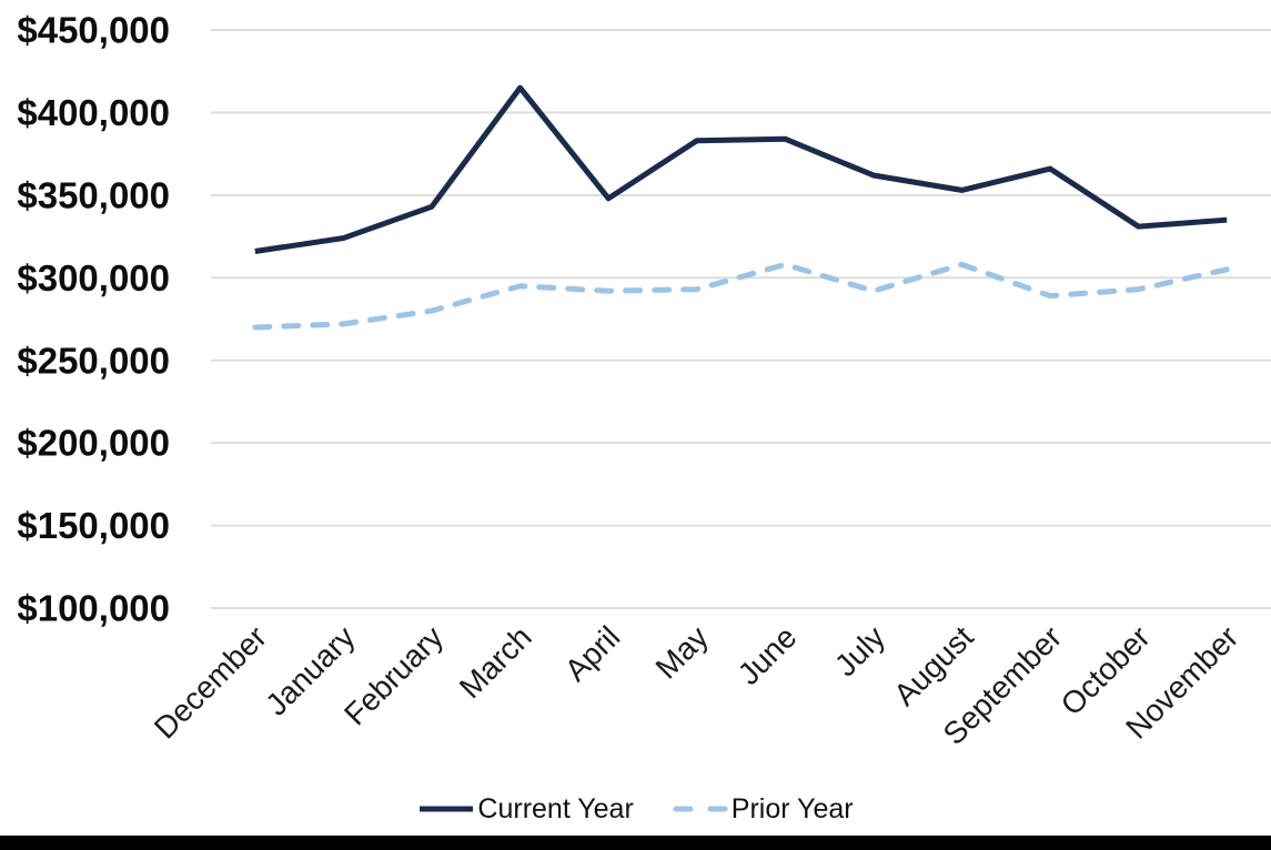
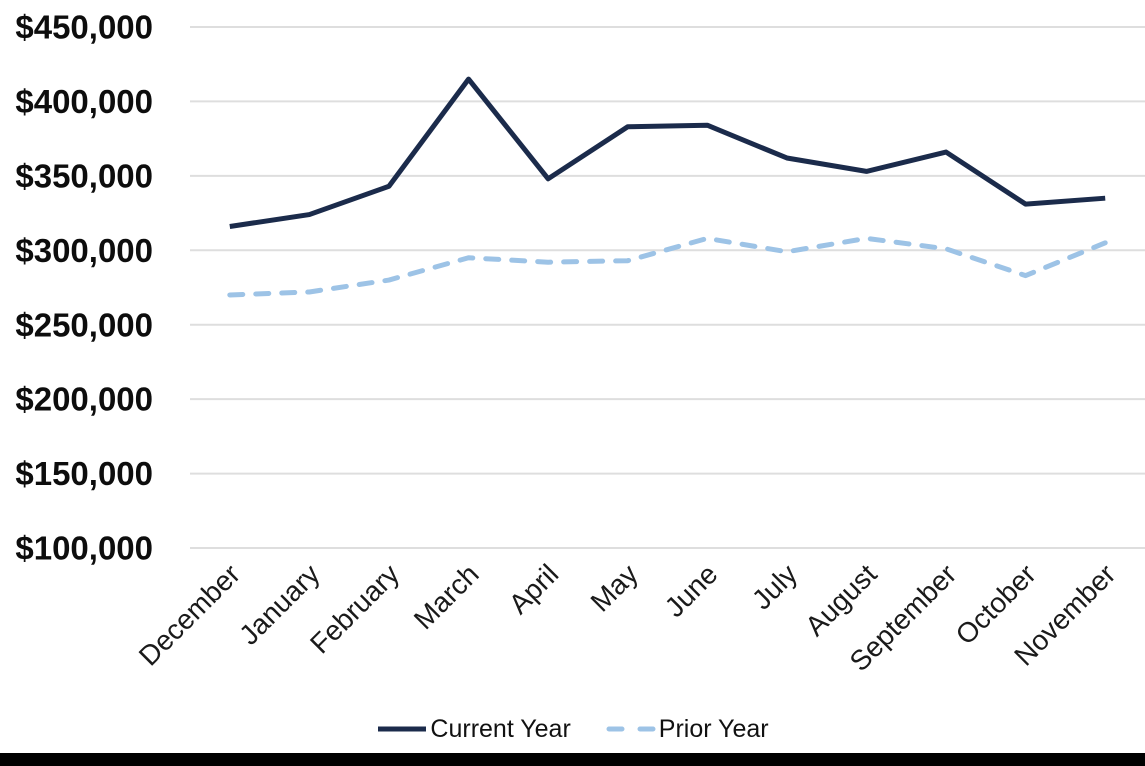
Prior Year/July: $292000 -> $299000
Prior Year/September: $289000 -> $301000
Prior Year/October: $293000 -> $283000
